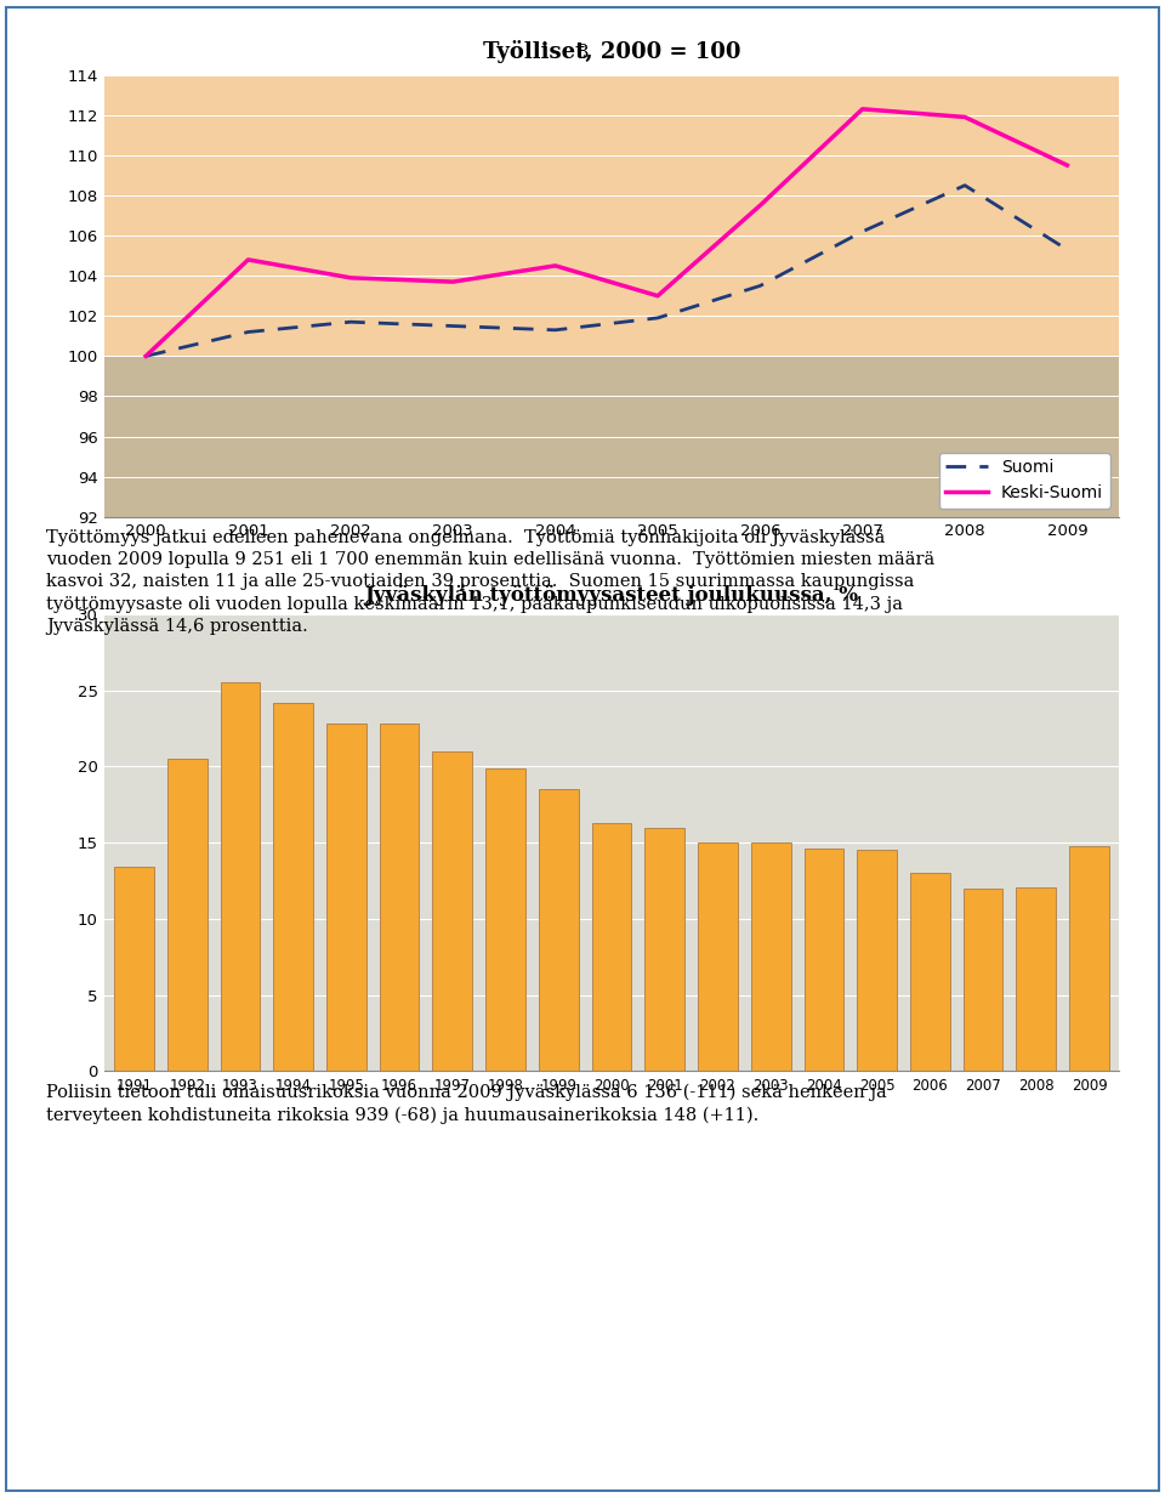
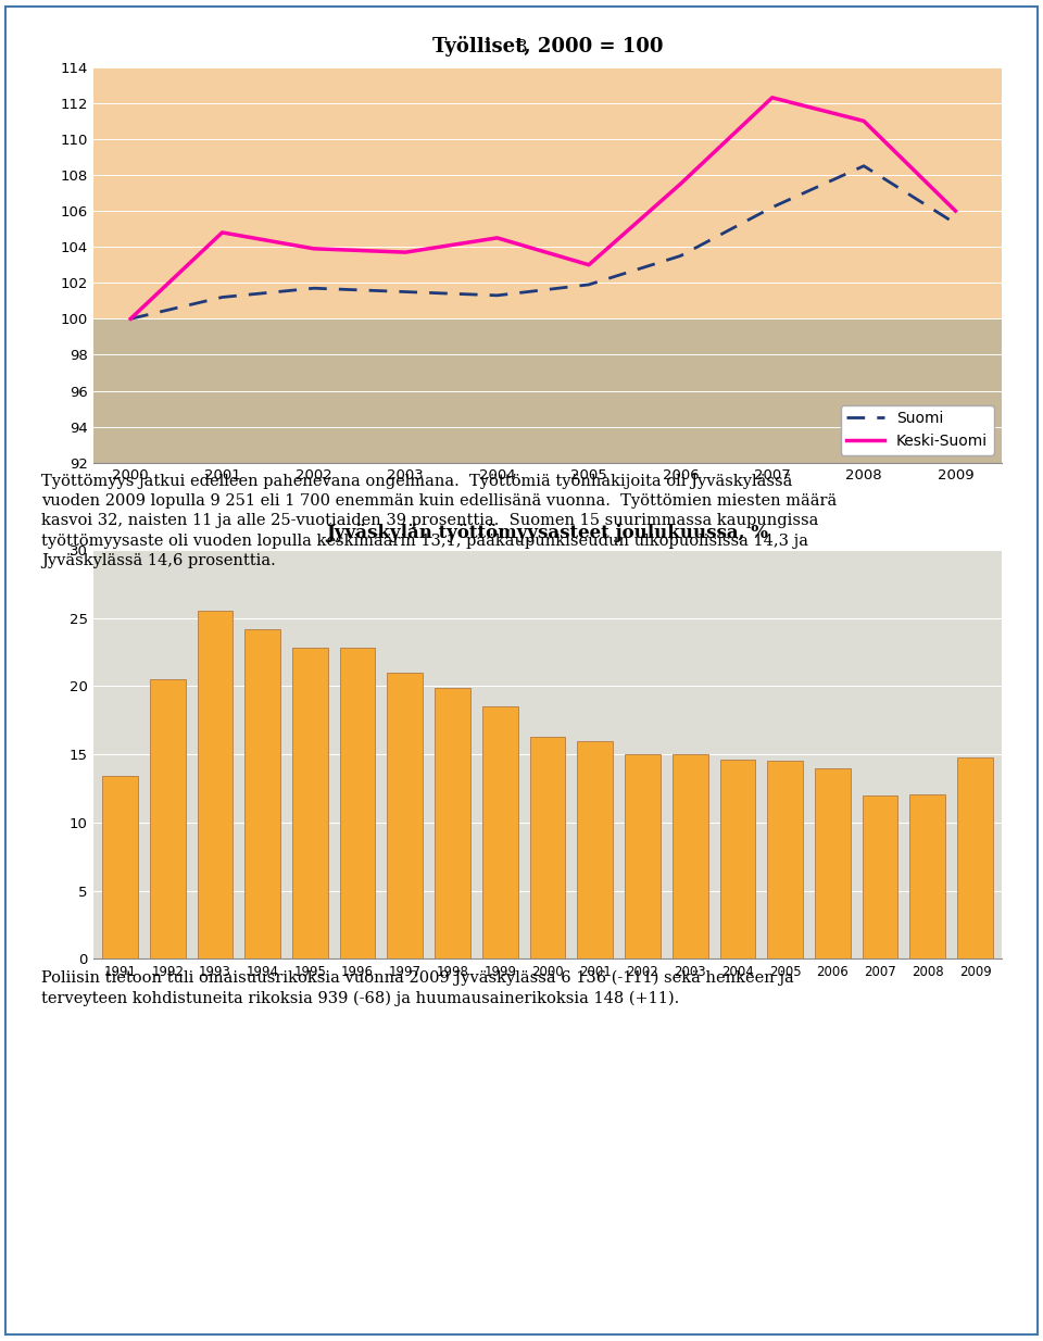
Työlliset, 2000 = 100/Keski-Suomi/2008: 111.9 -> 111.0
Työlliset, 2000 = 100/Keski-Suomi/2009: 109.5 -> 106.0
2006: 13.0 -> 14.0
